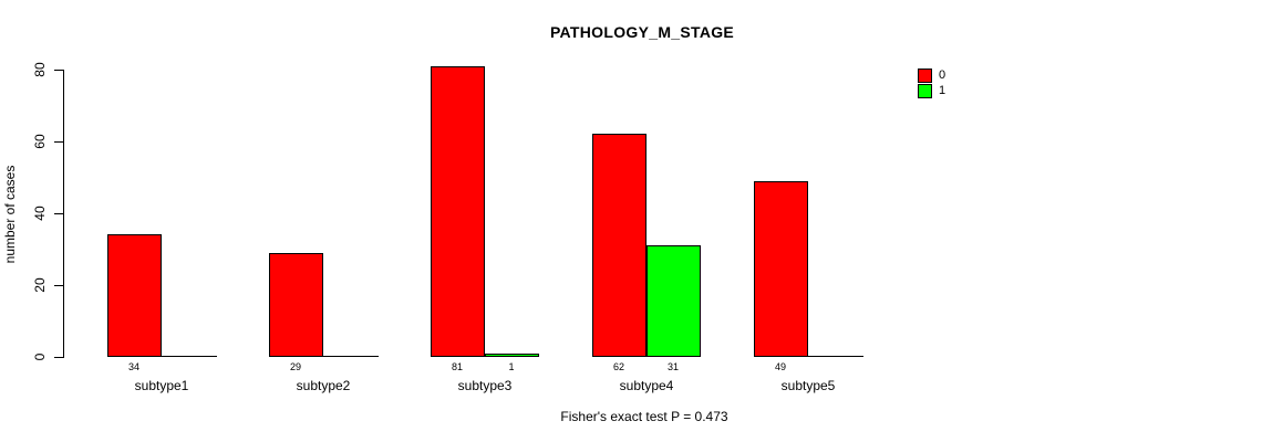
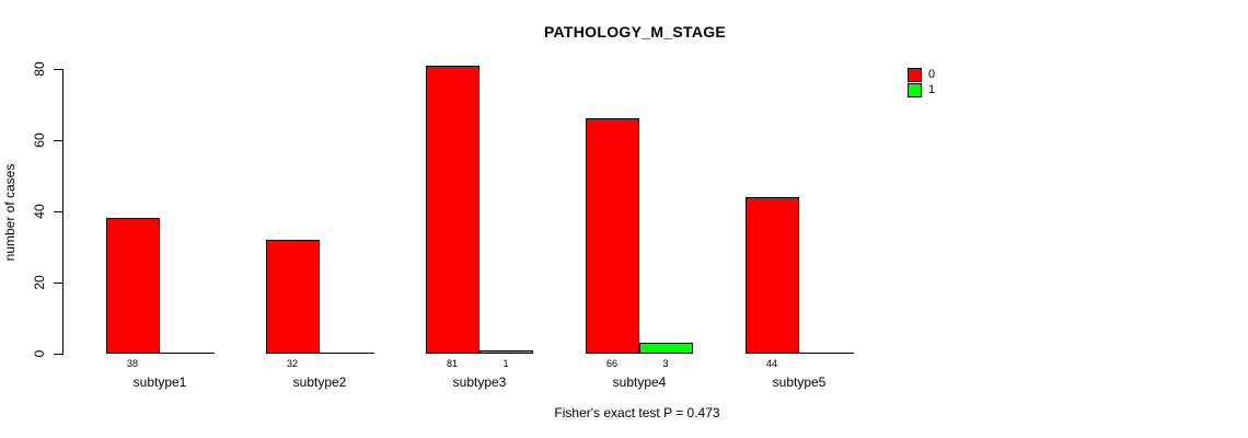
0/subtype1: 34 -> 38
0/subtype2: 29 -> 32
0/subtype4: 62 -> 66
1/subtype4: 31 -> 3
0/subtype5: 49 -> 44
